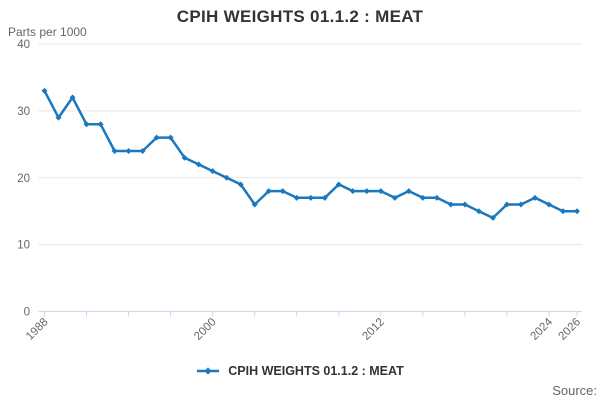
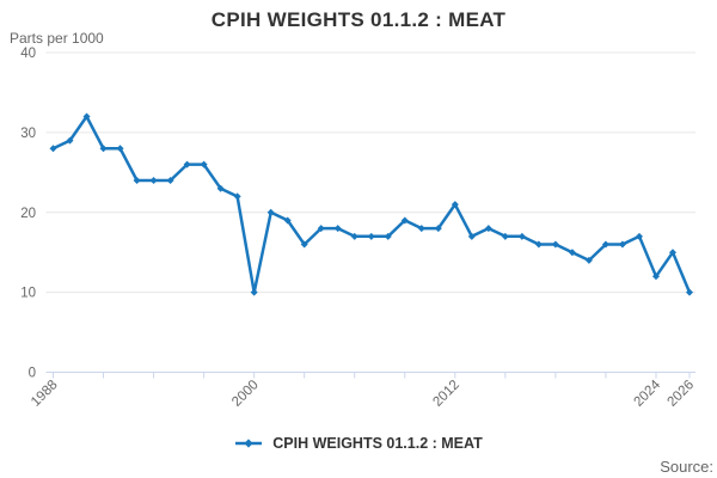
1988: 33 -> 28
2000: 21 -> 10
2012: 18 -> 21
2024: 16 -> 12
2026: 15 -> 10
